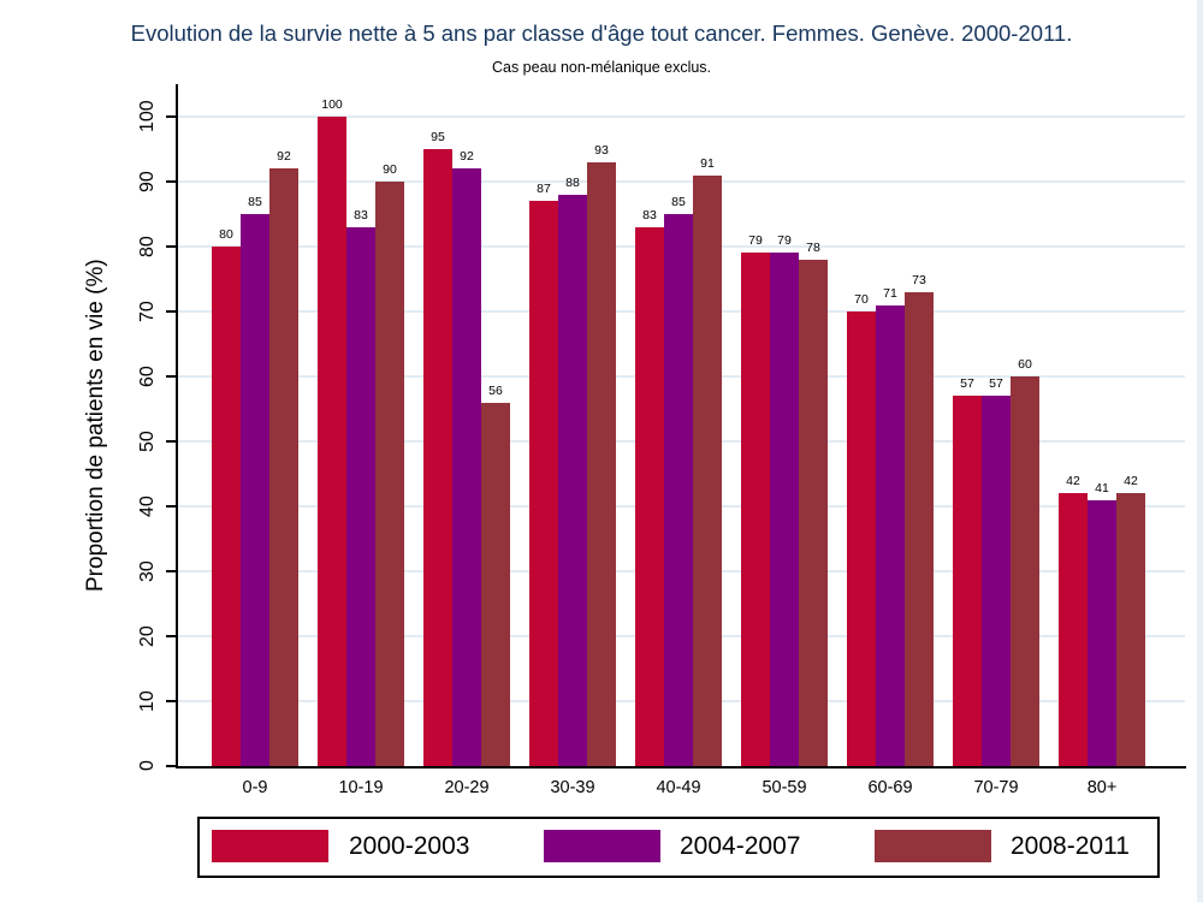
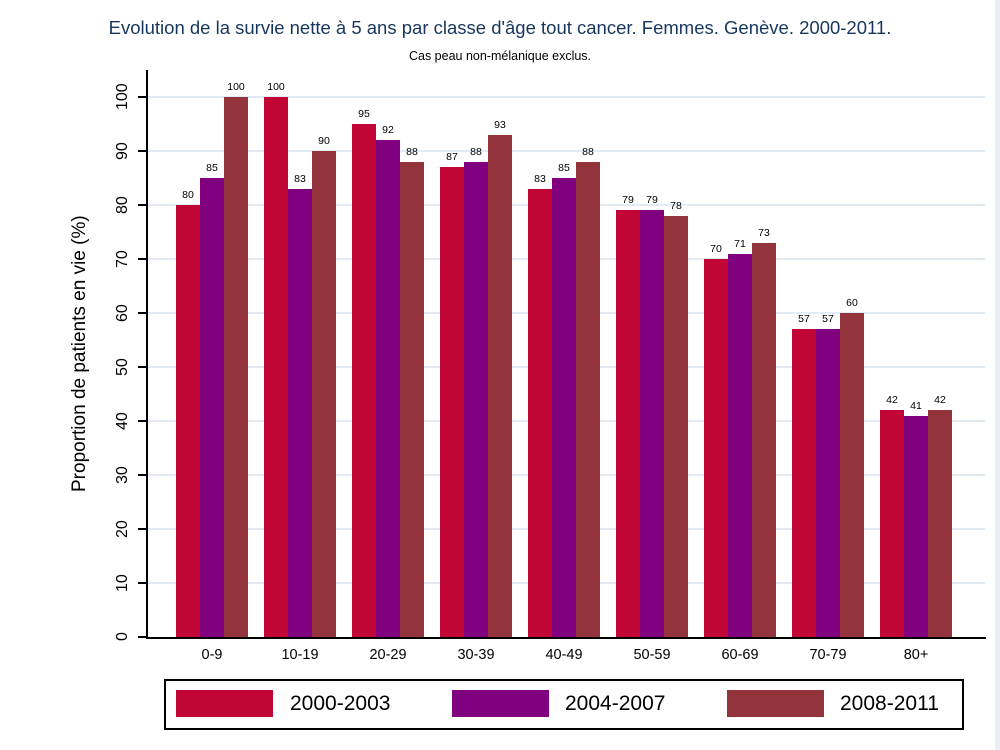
2008-2011/0-9: 92 -> 100
2008-2011/20-29: 56 -> 88
2008-2011/40-49: 91 -> 88
